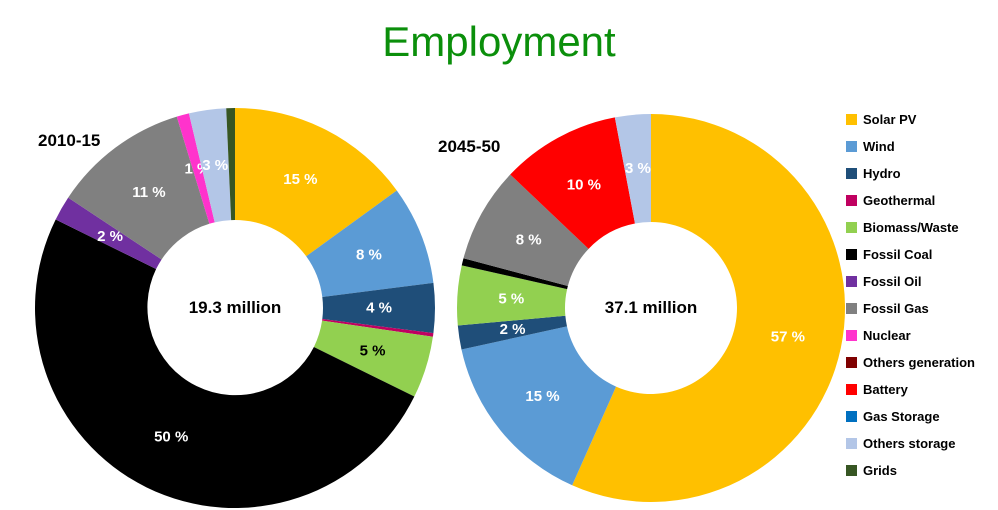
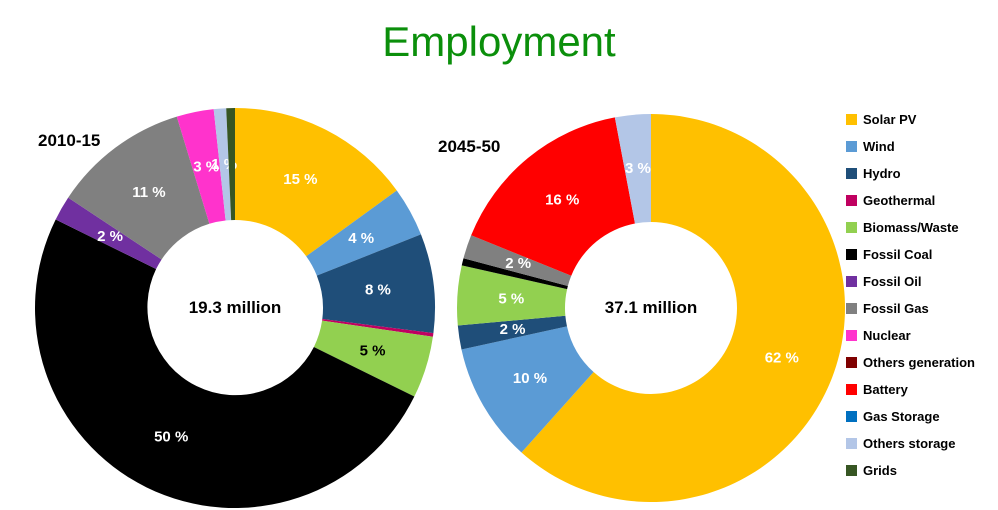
2010-15/Wind: 8 -> 4
2010-15/Hydro: 4 -> 8
2010-15/Nuclear: 1 -> 3
2010-15/Others storage: 3 -> 1
2045-50/Solar PV: 57 -> 62
2045-50/Wind: 15 -> 10
2045-50/Fossil Gas: 8 -> 2
2045-50/Battery: 10 -> 16
